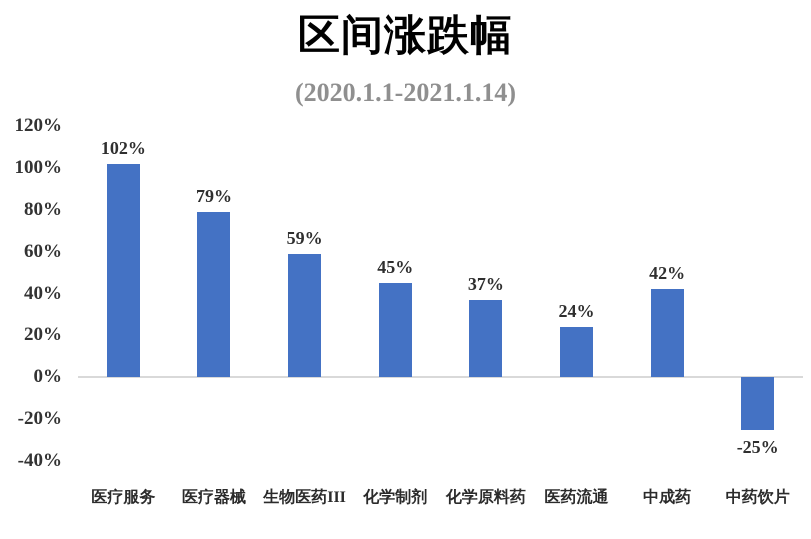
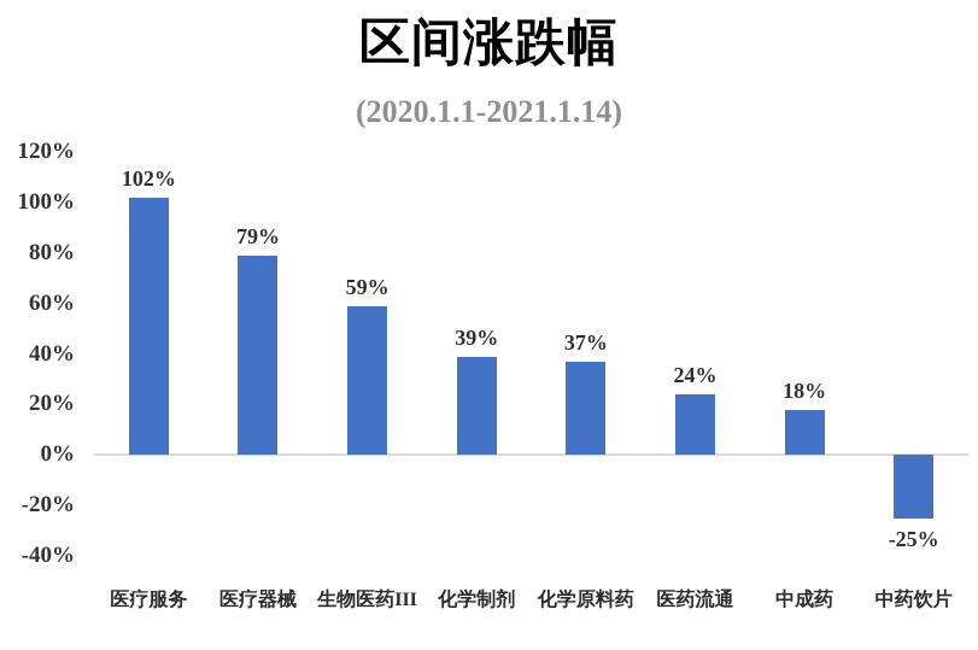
化学制剂: 45% -> 39%
中成药: 42% -> 18%
